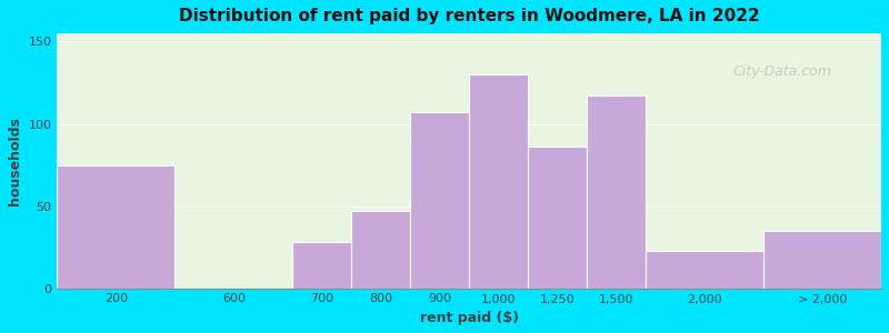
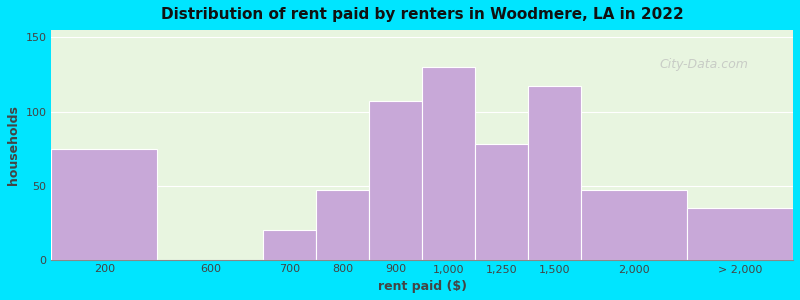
700: 28 -> 20
1,250: 86 -> 78
2,000: 23 -> 47
